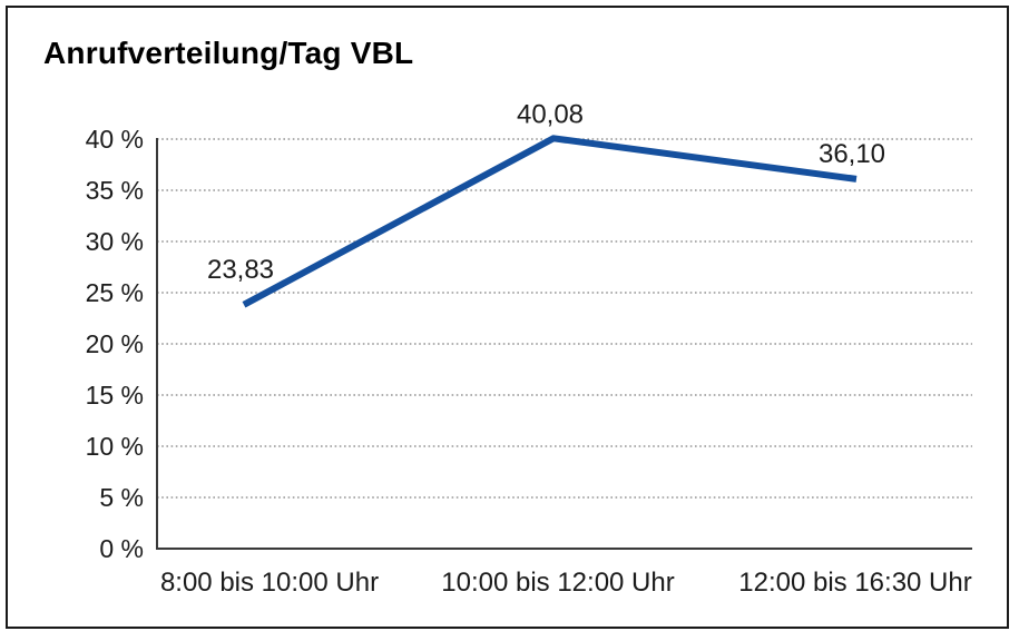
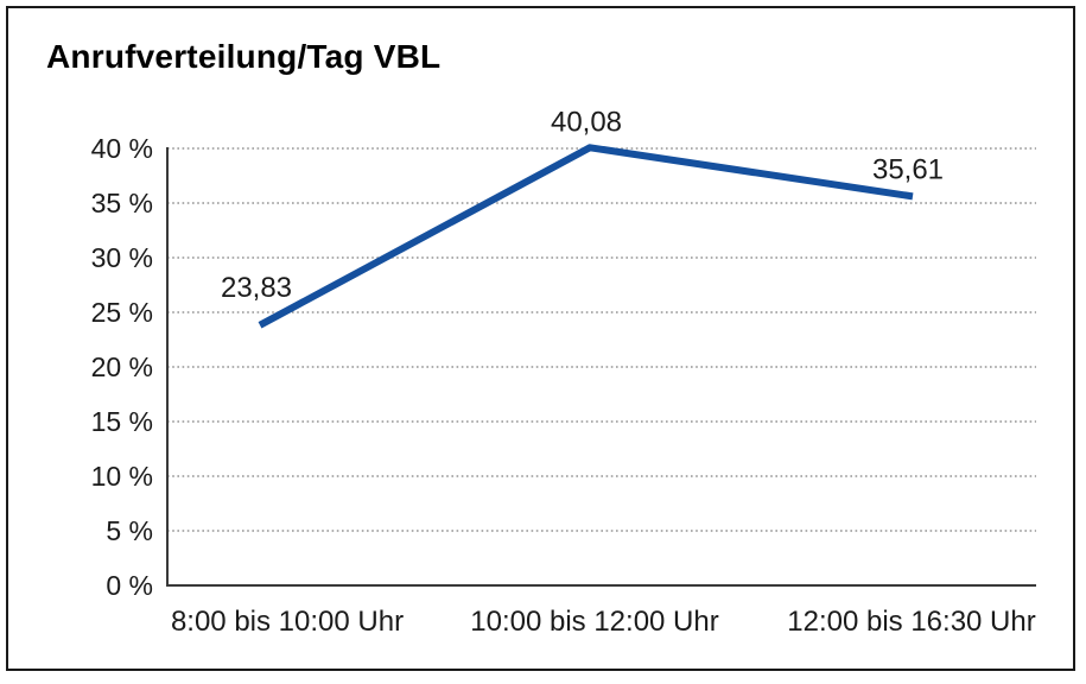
12:00 bis 16:30 Uhr: 36,10 -> 35,61
